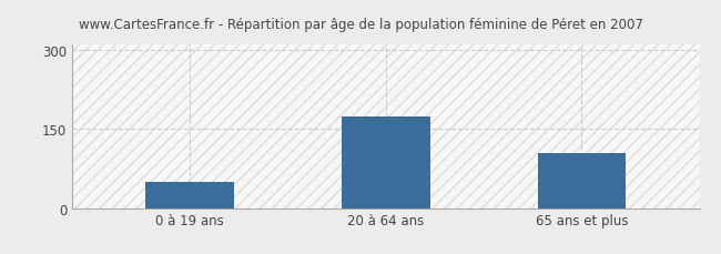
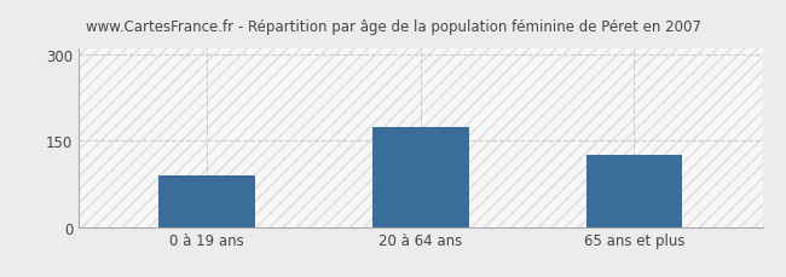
0 à 19 ans: 50 -> 90
65 ans et plus: 105 -> 125
